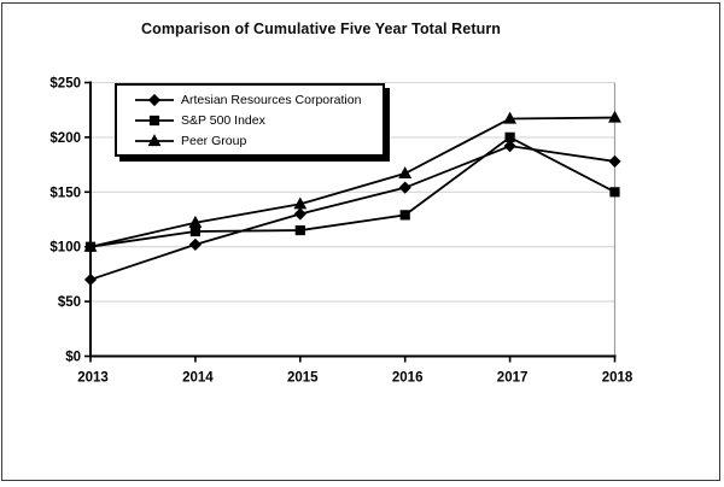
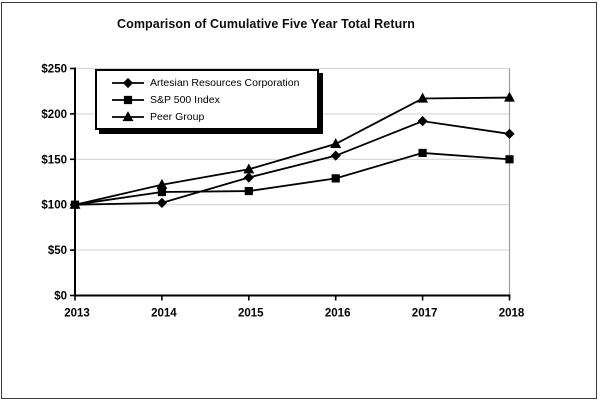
Artesian Resources Corporation/2013: $70 -> $100
S&P 500 Index/2017: $200 -> $160
